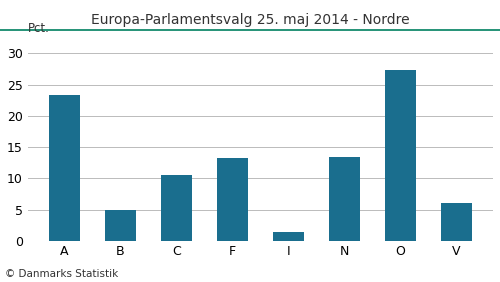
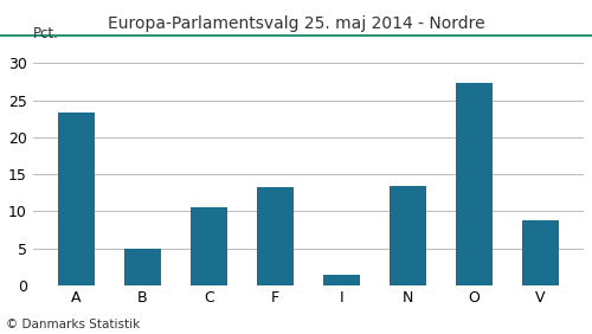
V: 6.1 -> 8.8
